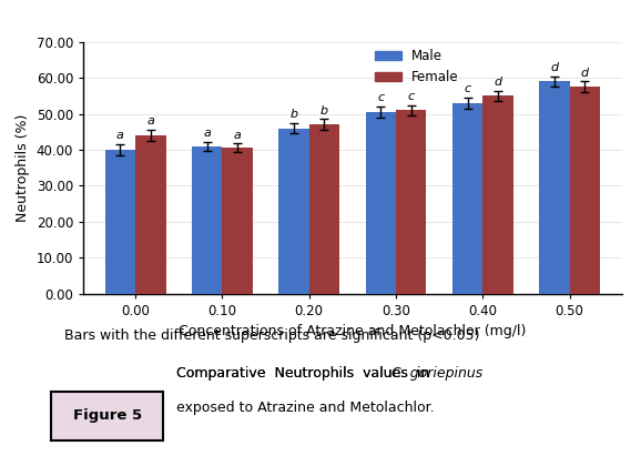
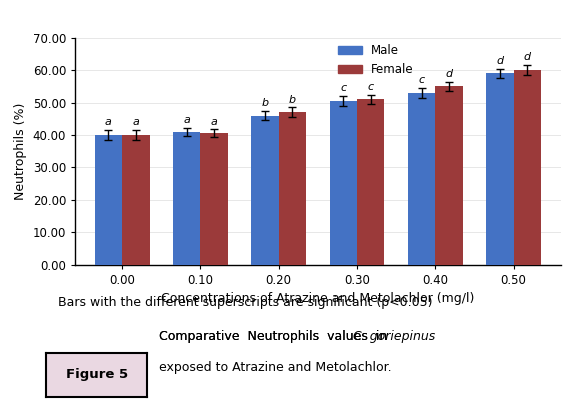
Female/0.00: 44.0 -> 40.0
Female/0.50: 57.5 -> 60.0
